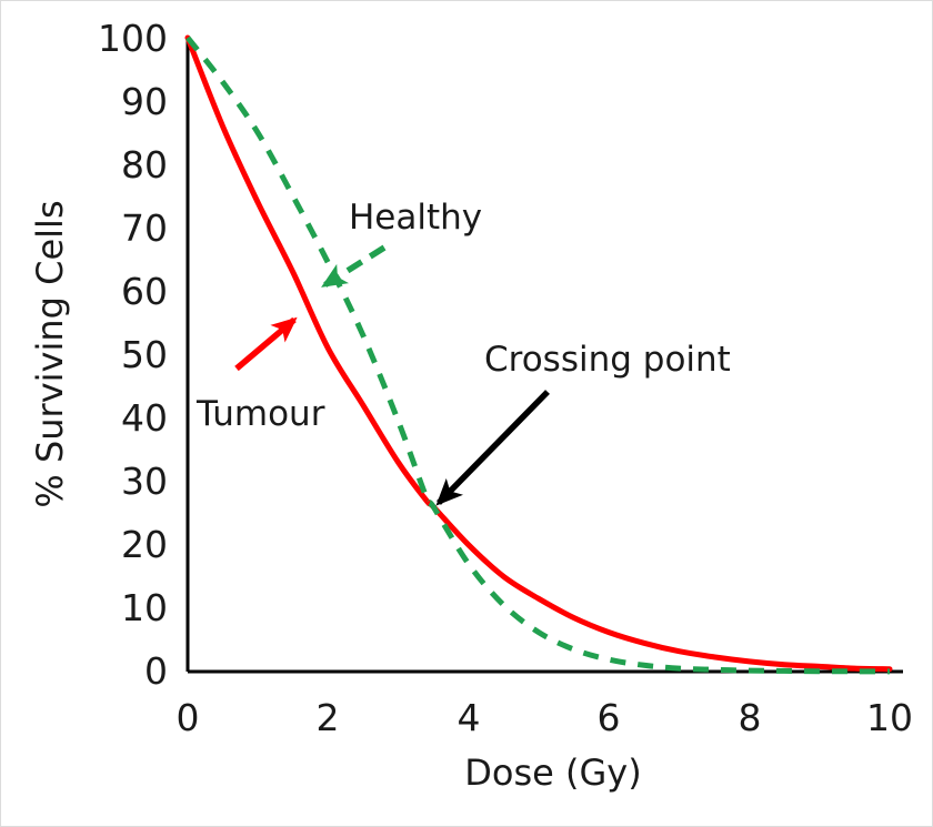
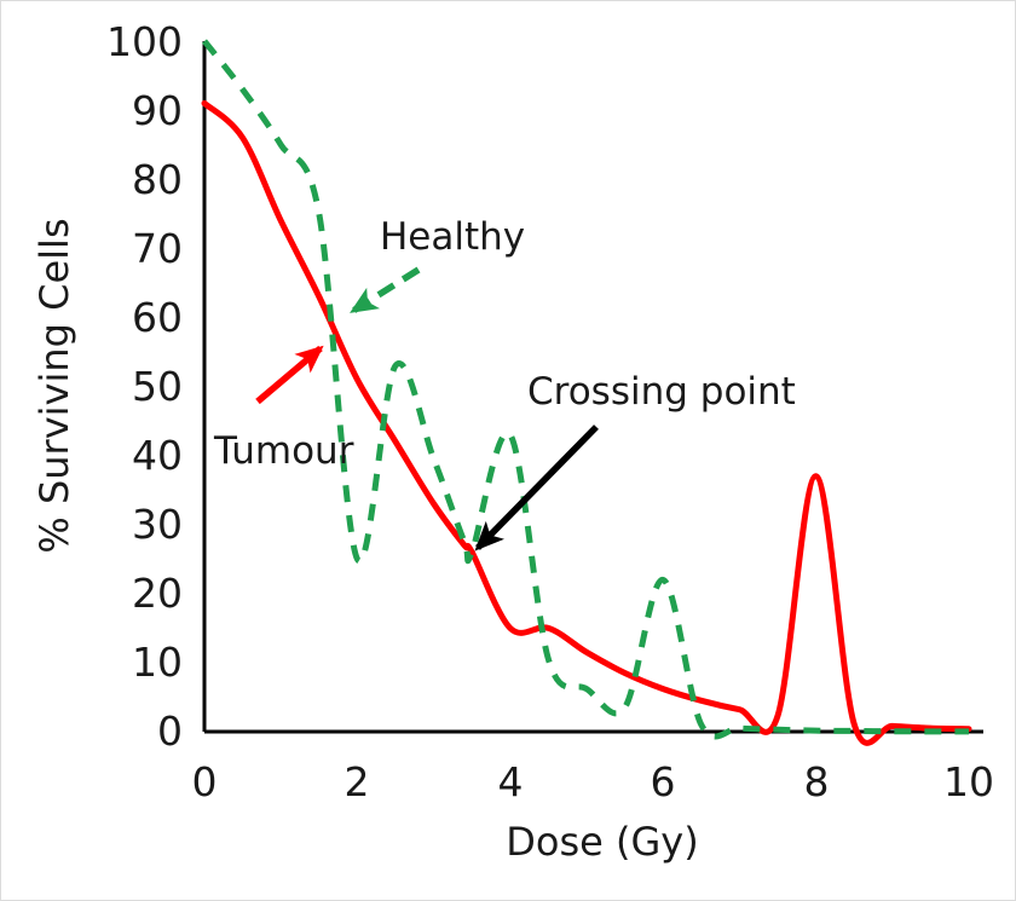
Tumour/0: 100 -> 91
Healthy/2: 64 -> 25
Tumour/4: 20 -> 15
Healthy/4: 17 -> 43
Healthy/6: 2 -> 22
Tumour/8: 2 -> 37
